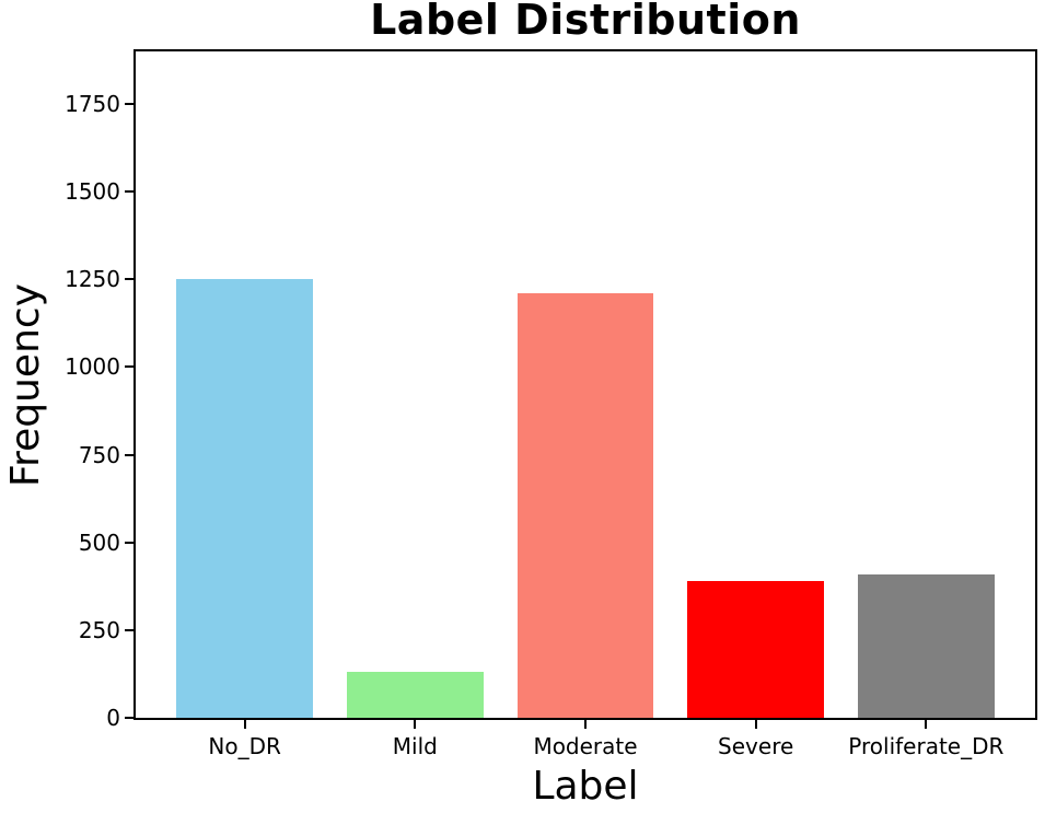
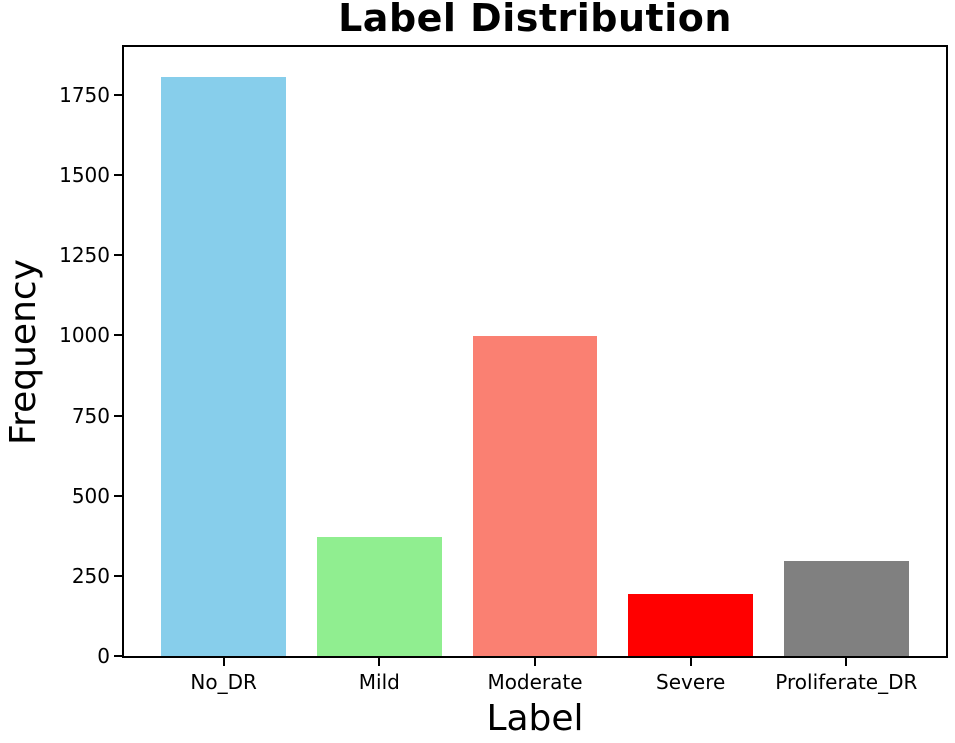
No_DR: 1250 -> 1800
Mild: 130 -> 370
Moderate: 1210 -> 1000
Severe: 390 -> 190
Proliferate_DR: 410 -> 300
